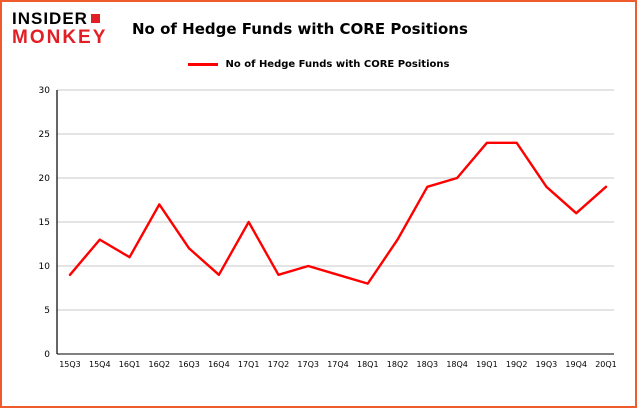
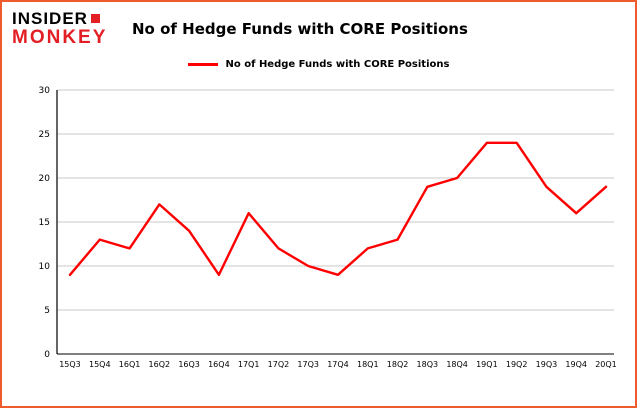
16Q1: 11 -> 12
16Q3: 12 -> 14
17Q1: 15 -> 16
17Q2: 9 -> 12
18Q1: 8 -> 12
